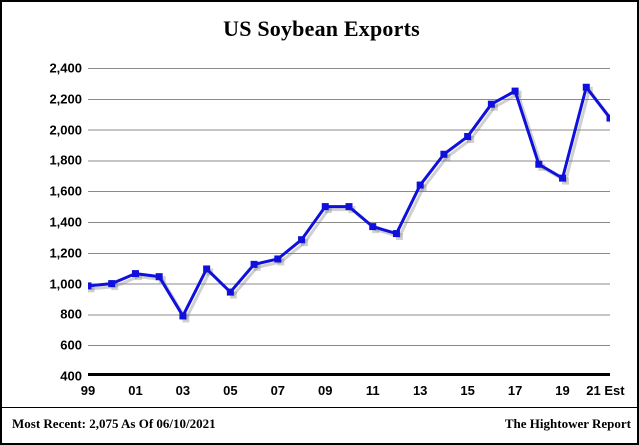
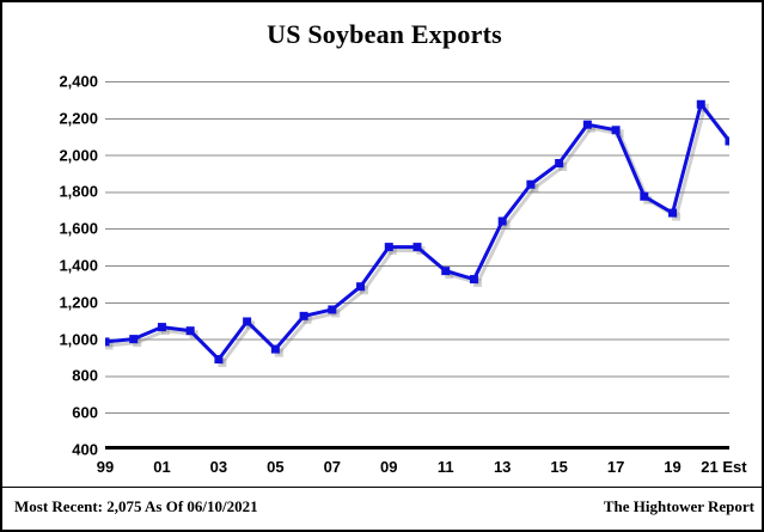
03: 790 -> 890
17: 2250 -> 2140
